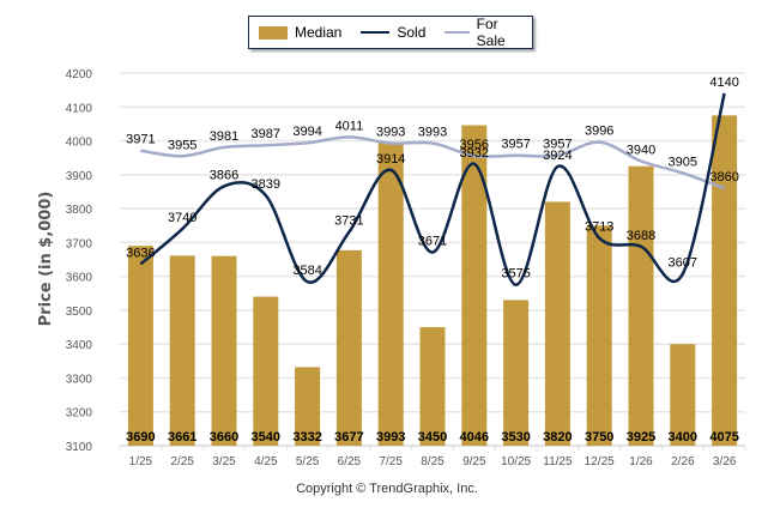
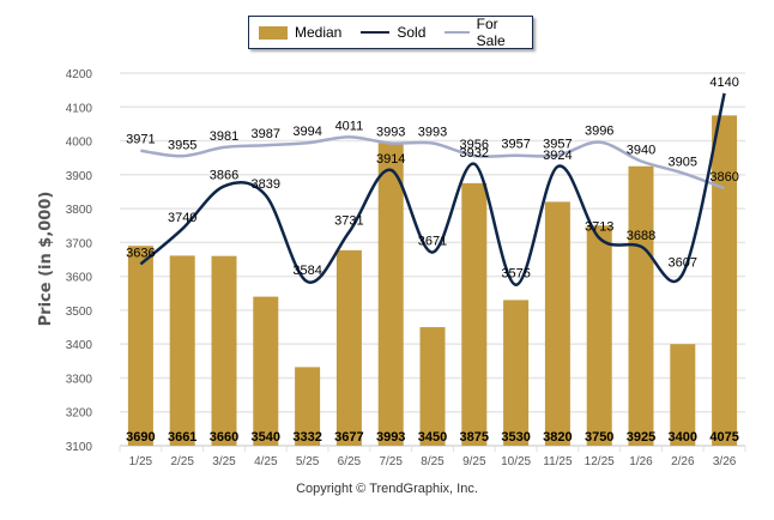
Median/9/25: 4046 -> 3875
